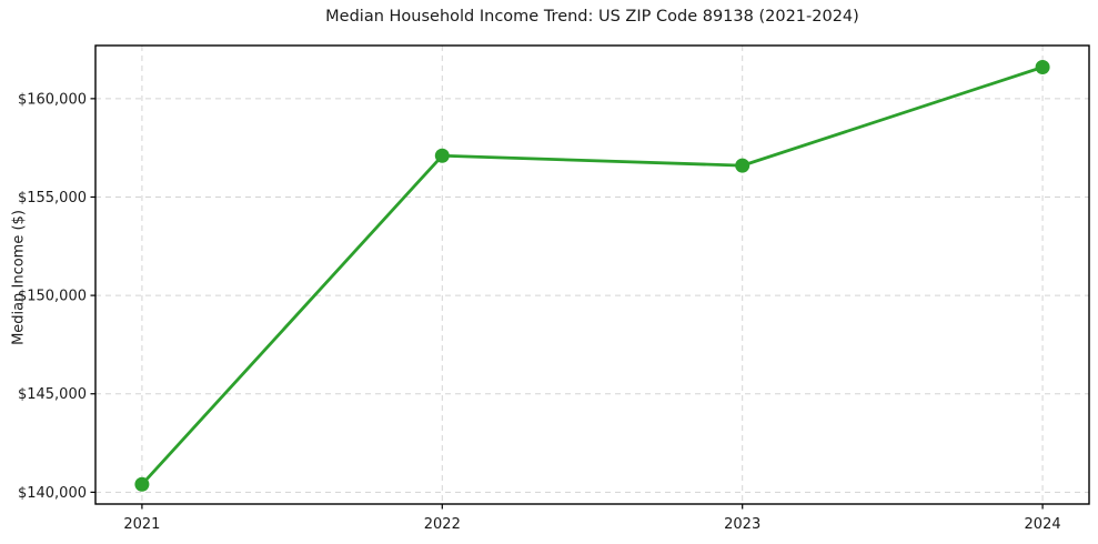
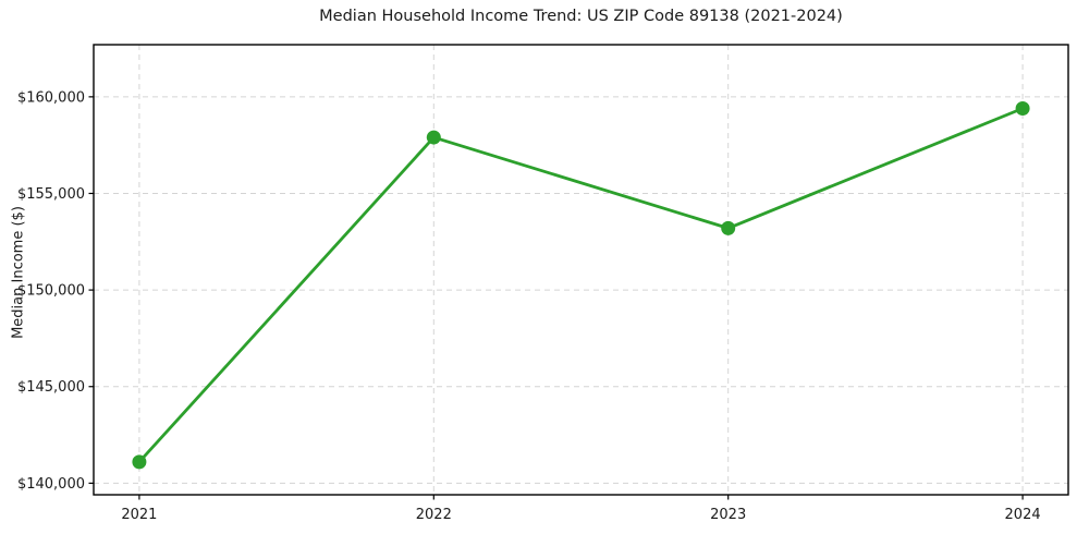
2021: $140400 -> $141100
2022: $157100 -> $157900
2023: $156600 -> $153200
2024: $161600 -> $159400
